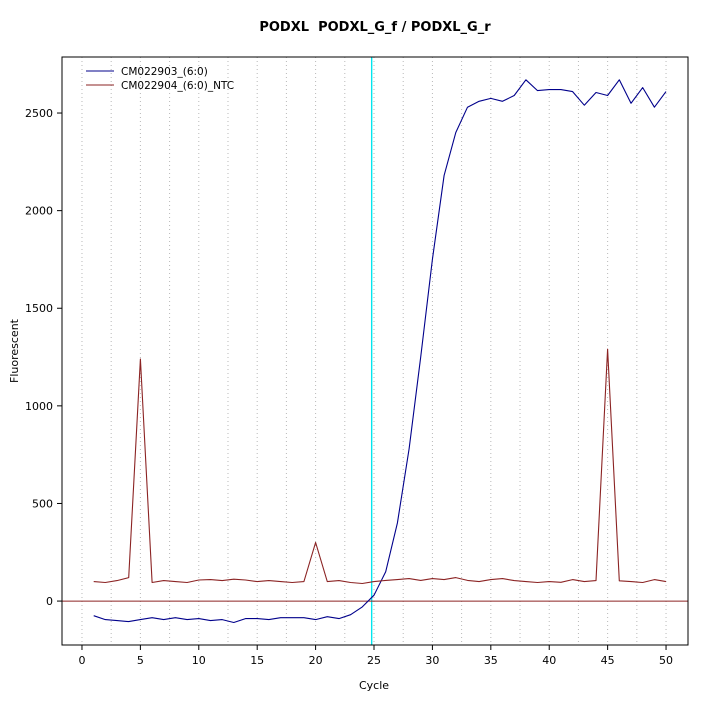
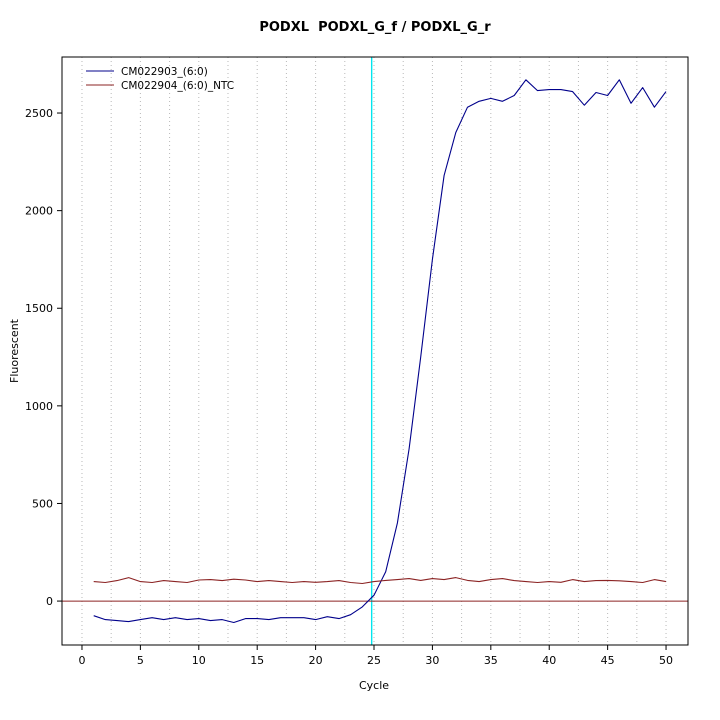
CM022904_(6:0)_NTC/5: 1240 -> 100
CM022904_(6:0)_NTC/20: 300 -> 100
CM022904_(6:0)_NTC/45: 1290 -> 110
